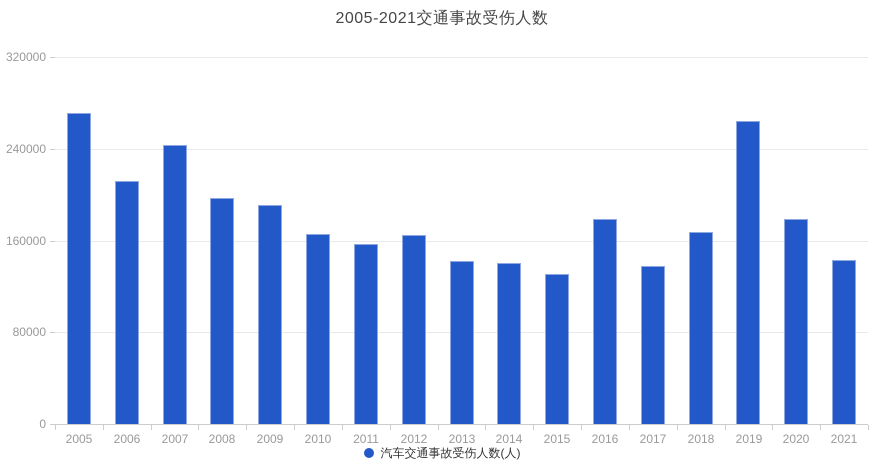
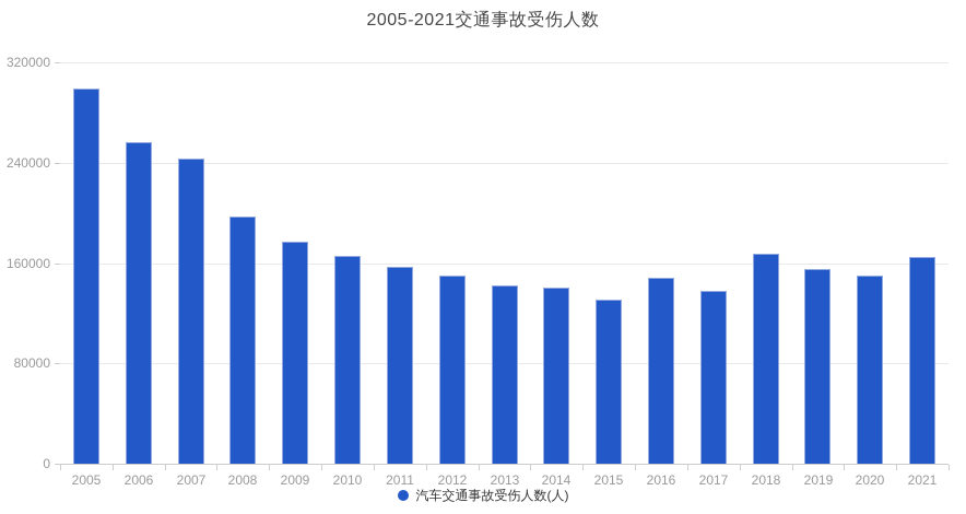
2005: 271000 -> 299000
2006: 212000 -> 256000
2009: 191000 -> 177000
2012: 165000 -> 150000
2016: 179000 -> 148000
2019: 264000 -> 155000
2020: 179000 -> 150000
2021: 143000 -> 165000
